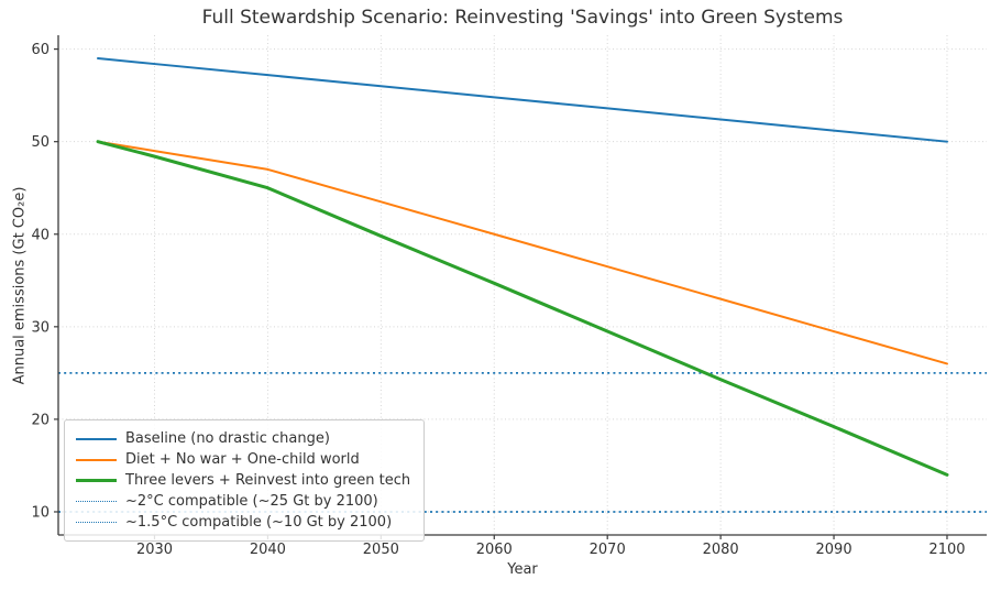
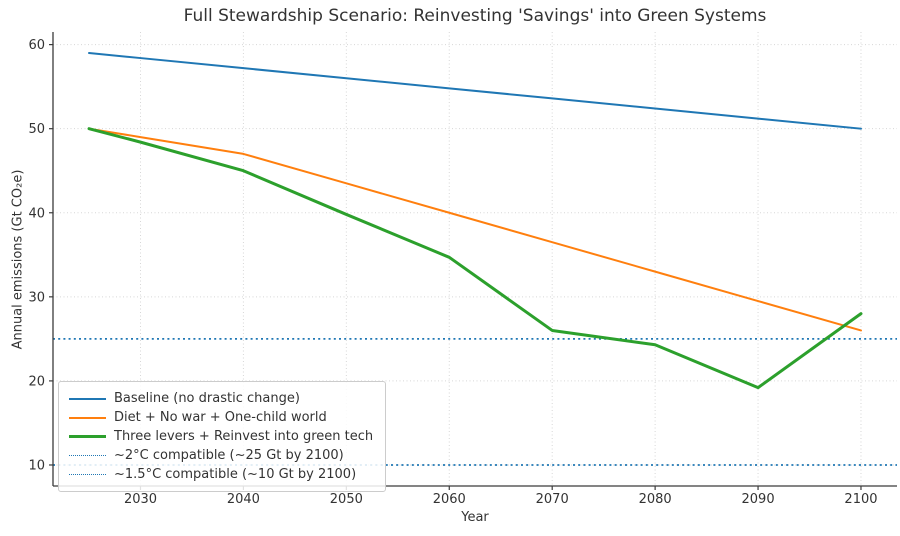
Three levers + Reinvest into green tech/2070: 30 -> 26
Three levers + Reinvest into green tech/2100: 14 -> 28
